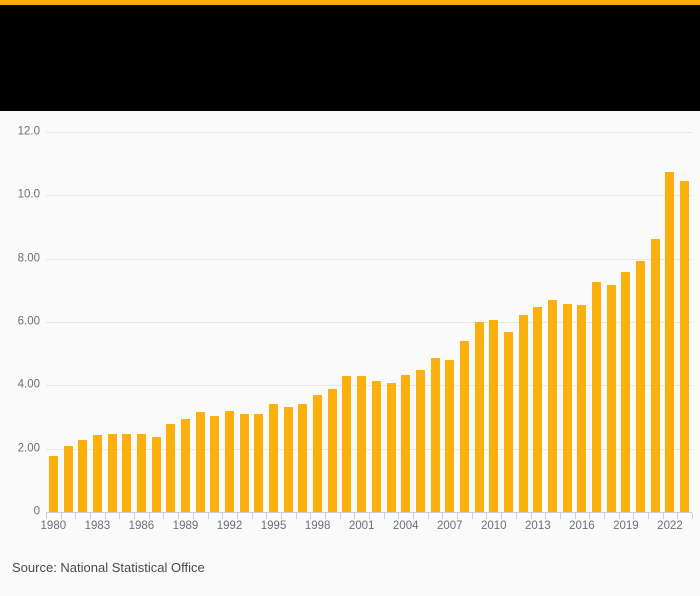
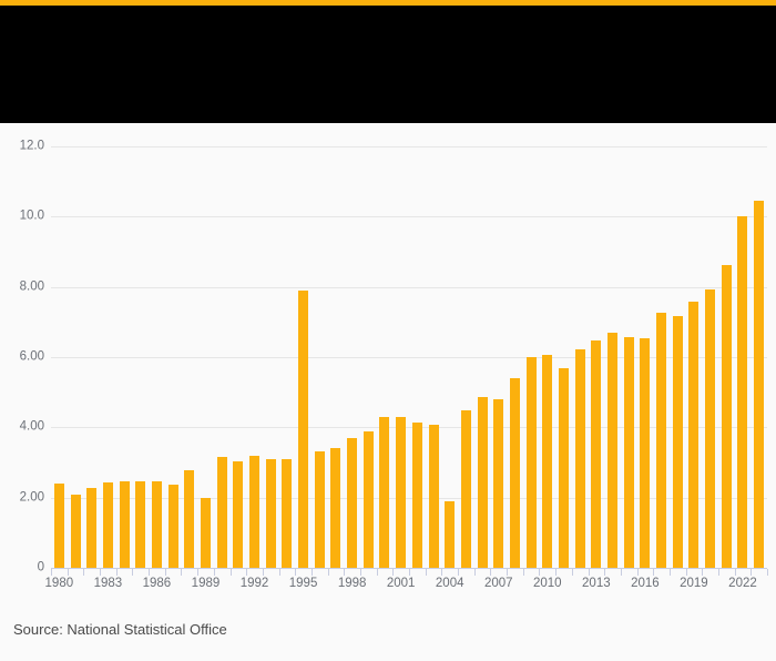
1980: 1.8 -> 2.4
1989: 2.9 -> 2.0
1995: 3.4 -> 7.9
2004: 4.3 -> 1.9
2022: 10.7 -> 10.0
